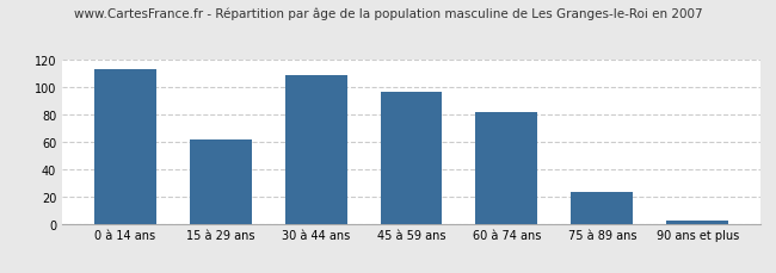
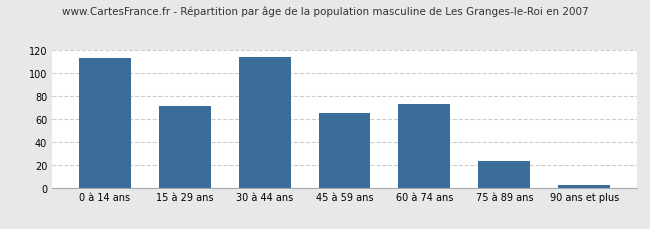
15 à 29 ans: 61 -> 71
30 à 44 ans: 108 -> 114
45 à 59 ans: 96 -> 65
60 à 74 ans: 81 -> 73
